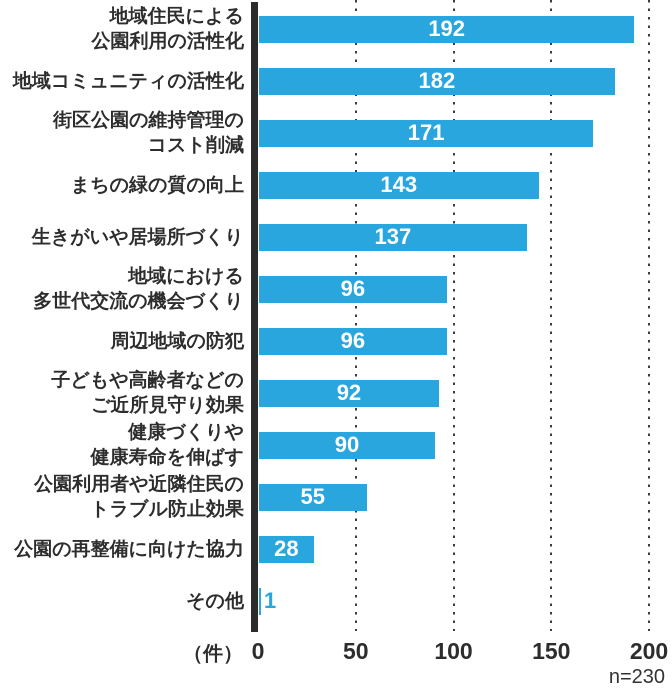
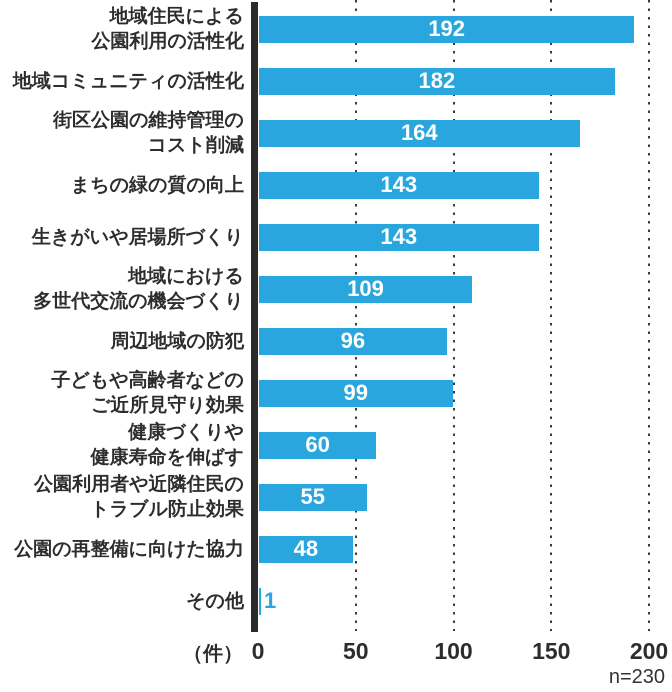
街区公園の維持管理の コスト削減: 171 -> 164
生きがいや居場所づくり: 137 -> 143
地域における 多世代交流の機会づくり: 96 -> 109
子どもや高齢者などの ご近所見守り効果: 92 -> 99
健康づくりや 健康寿命を伸ばす: 90 -> 60
公園の再整備に向けた協力: 28 -> 48
